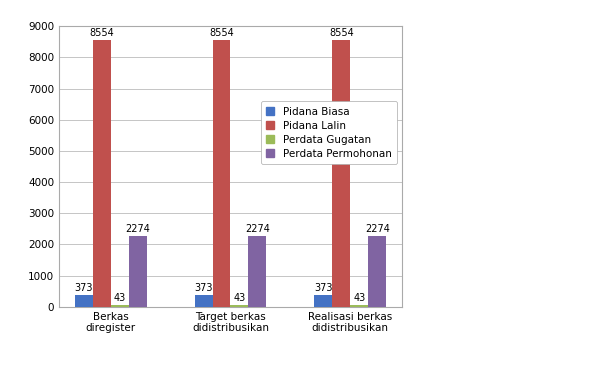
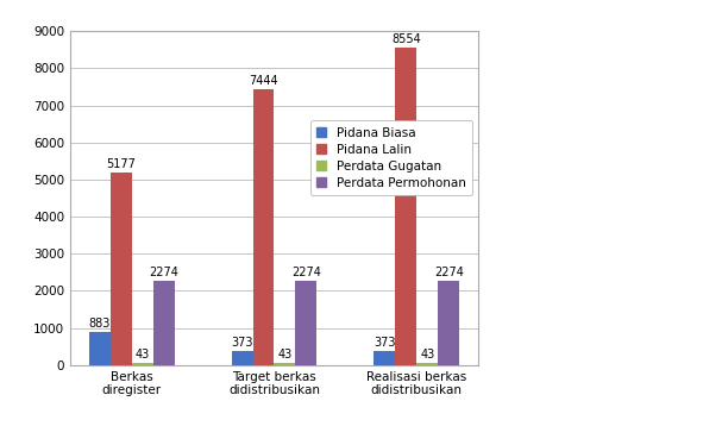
Pidana Biasa/Berkas diregister: 373 -> 883
Pidana Lalin/Berkas diregister: 8554 -> 5177
Pidana Lalin/Target berkas didistribusikan: 8554 -> 7444
